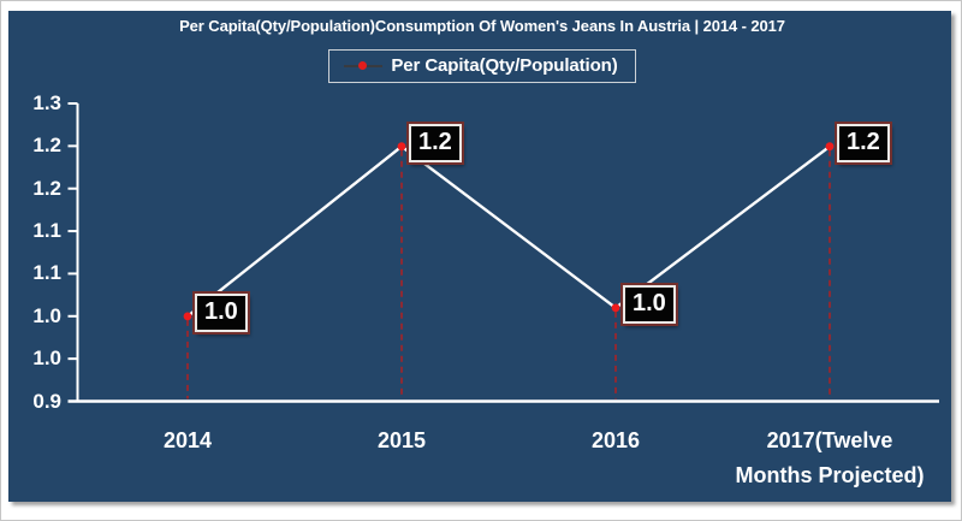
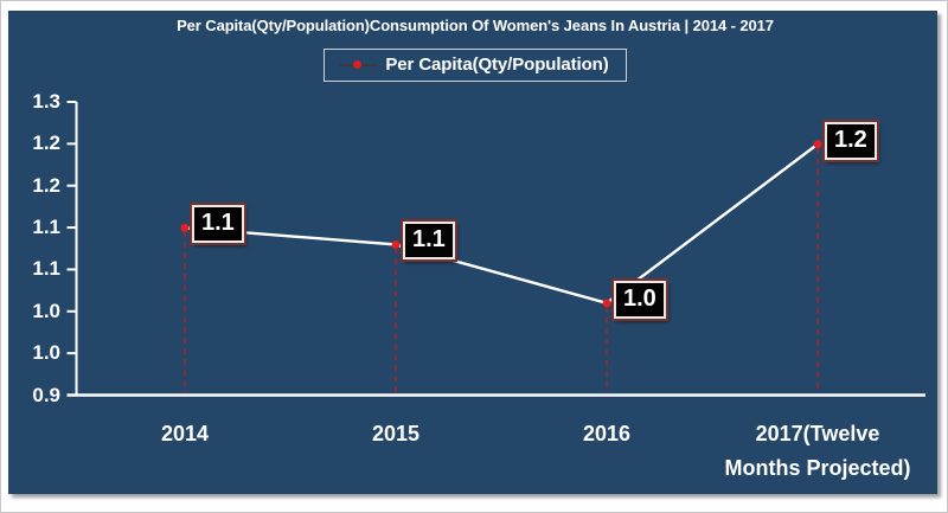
2014: 1.0 -> 1.1
2015: 1.2 -> 1.1
